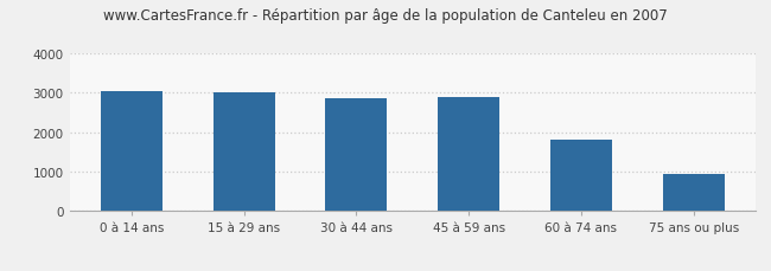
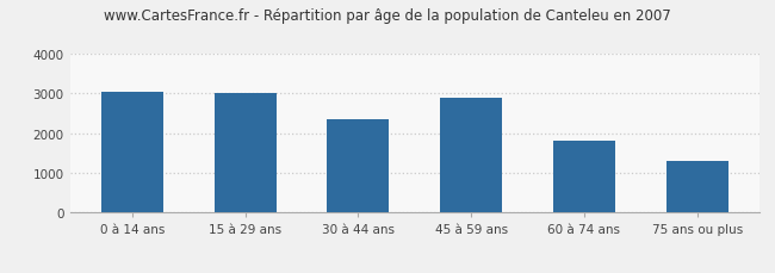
30 à 44 ans: 2860 -> 2350
75 ans ou plus: 940 -> 1300
